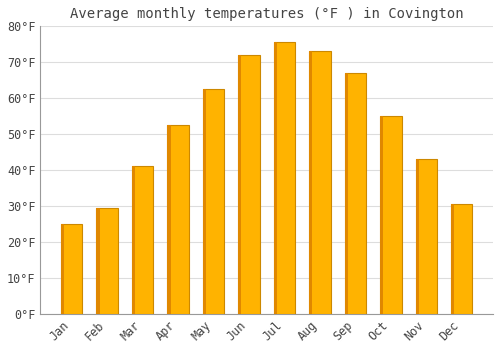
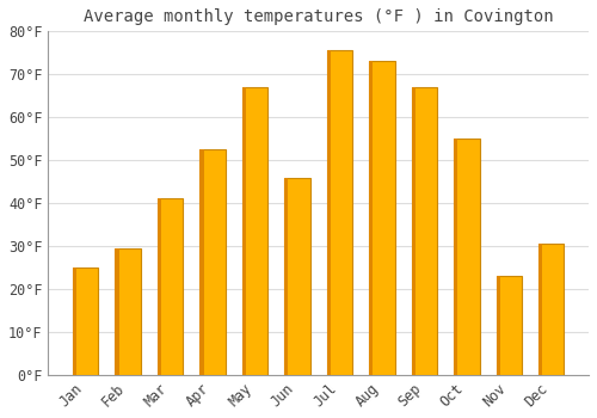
May: 62.5°F -> 67.0°F
Jun: 72.0°F -> 46.0°F
Nov: 43.0°F -> 23.0°F
